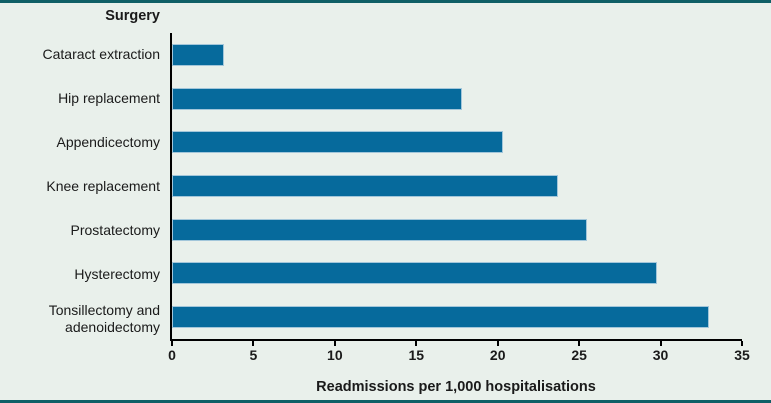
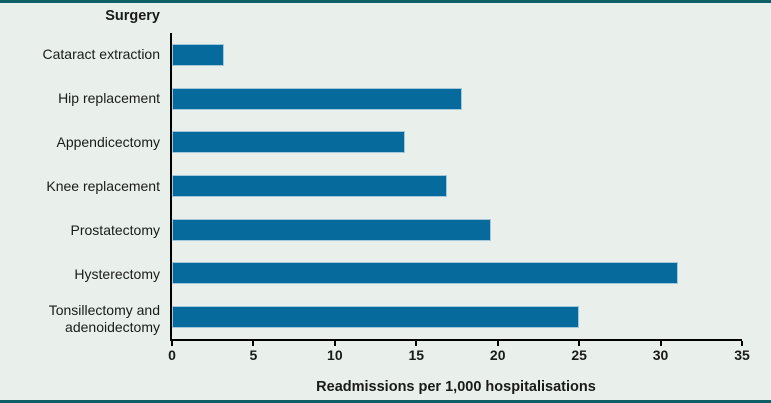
Appendicectomy: 20.3 -> 14.3
Knee replacement: 23.7 -> 16.9
Prostatectomy: 25.5 -> 19.6
Hysterectomy: 29.8 -> 31.1
Tonsillectomy and adenoidectomy: 33.0 -> 25.0
